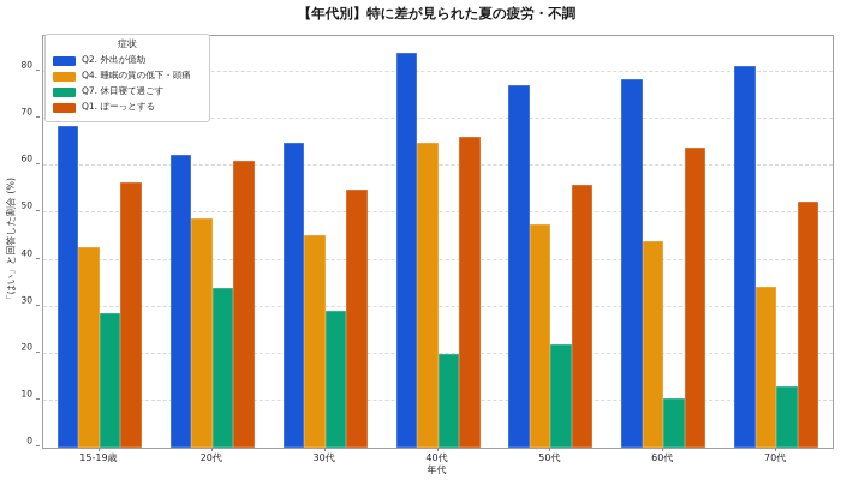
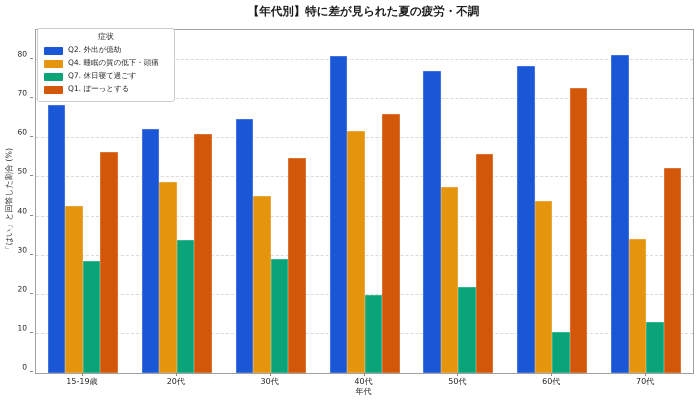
Q2. 外出が億劫/40代: 84 -> 81
Q4. 睡眠の質の低下・頭痛/40代: 65 -> 62
Q1. ぼーっとする/60代: 64 -> 73
